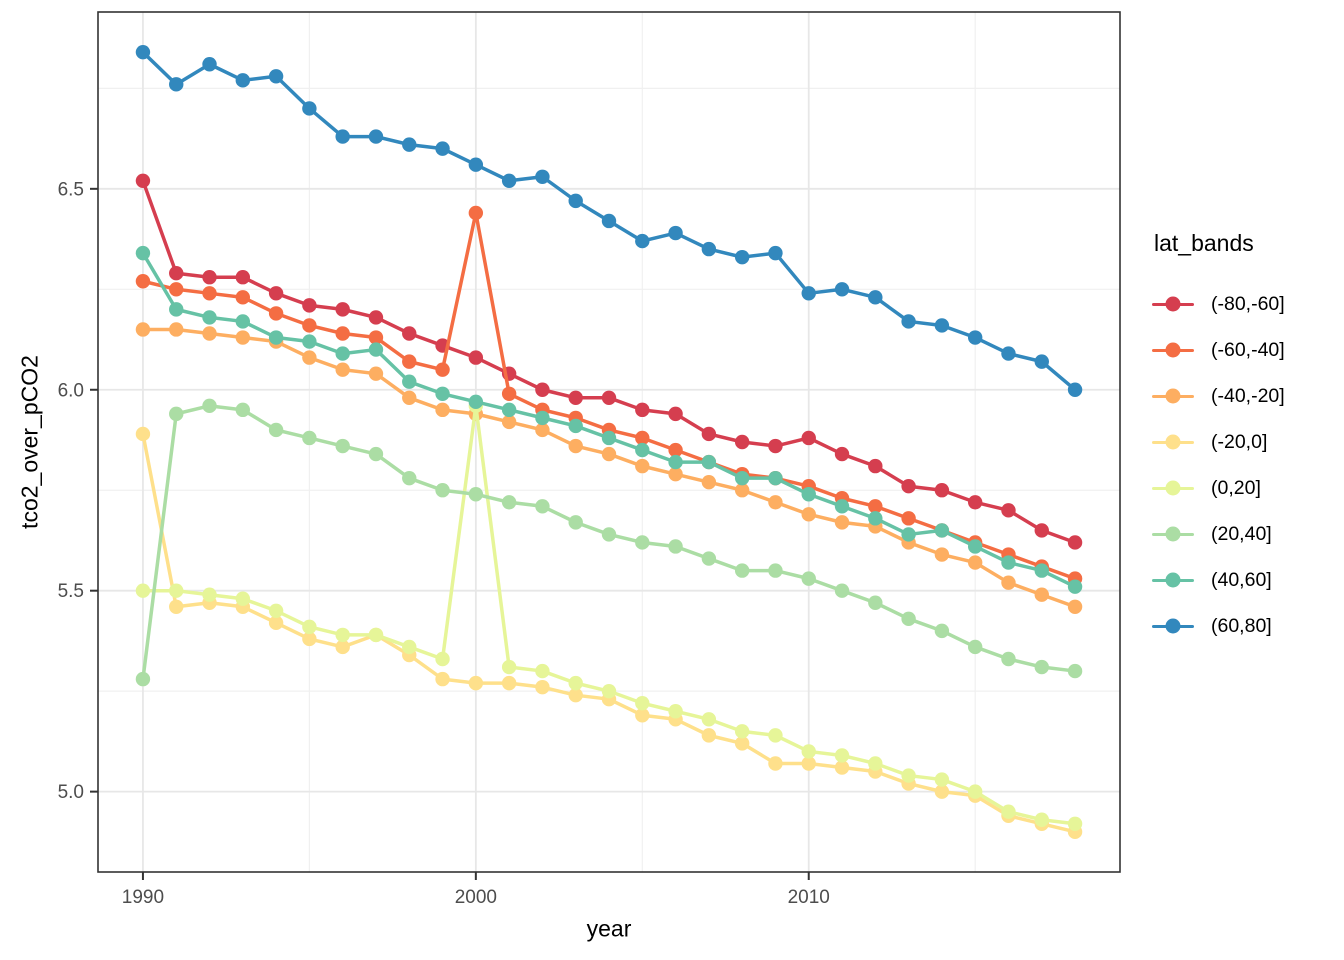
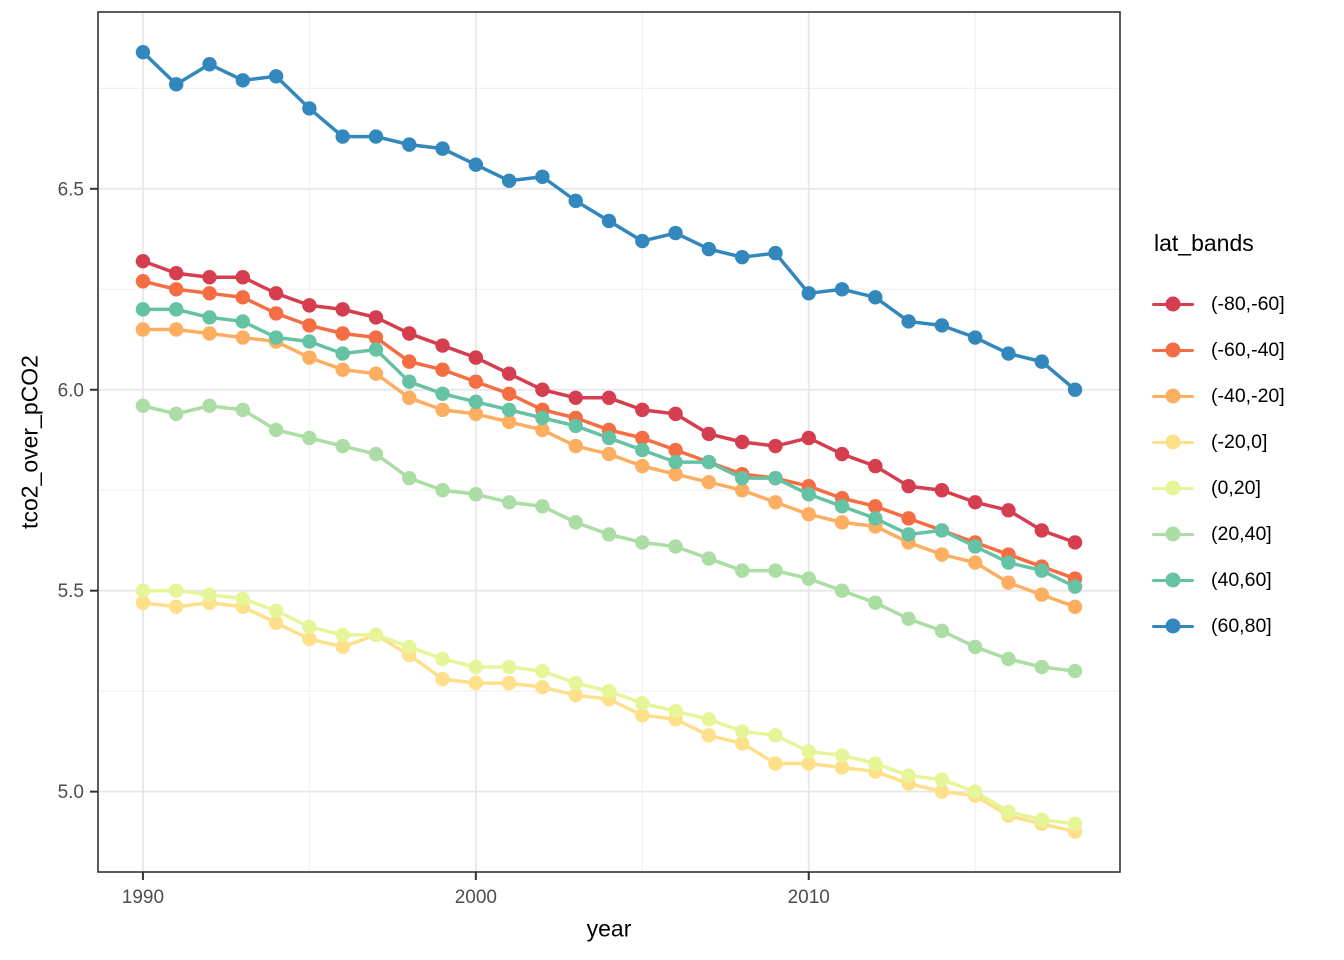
(-80,-60]/1990: 6.52 -> 6.32
(-20,0]/1990: 5.89 -> 5.47
(20,40]/1990: 5.28 -> 5.96
(40,60]/1990: 6.34 -> 6.20
(-60,-40]/2000: 6.44 -> 6.02
(0,20]/2000: 5.96 -> 5.31
